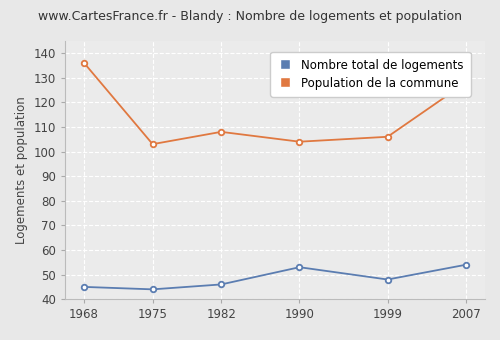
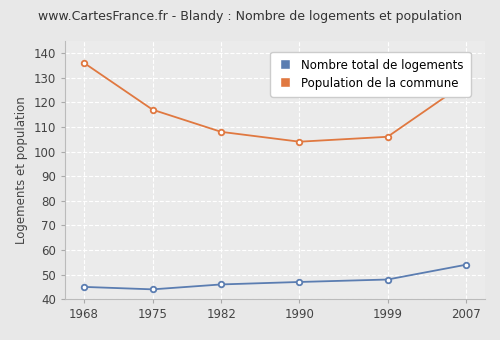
Population de la commune/1975: 103 -> 117
Nombre total de logements/1990: 53 -> 47
